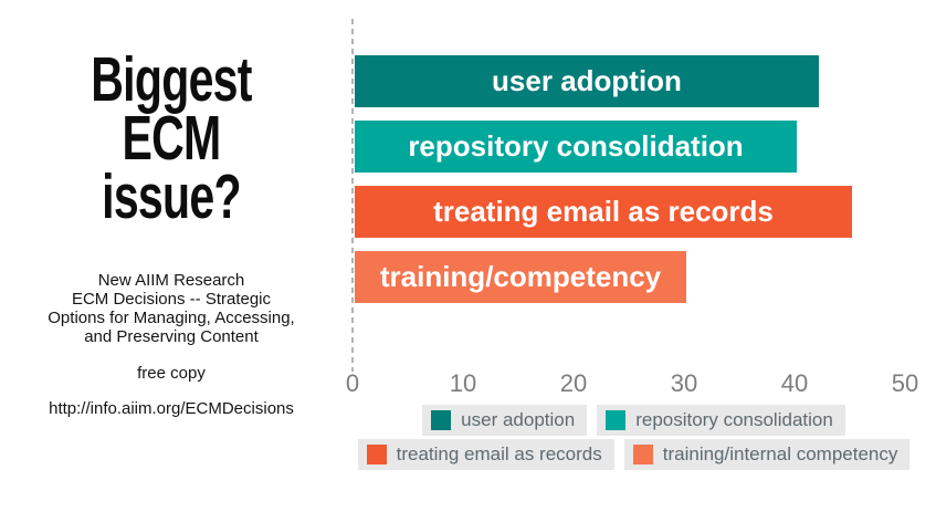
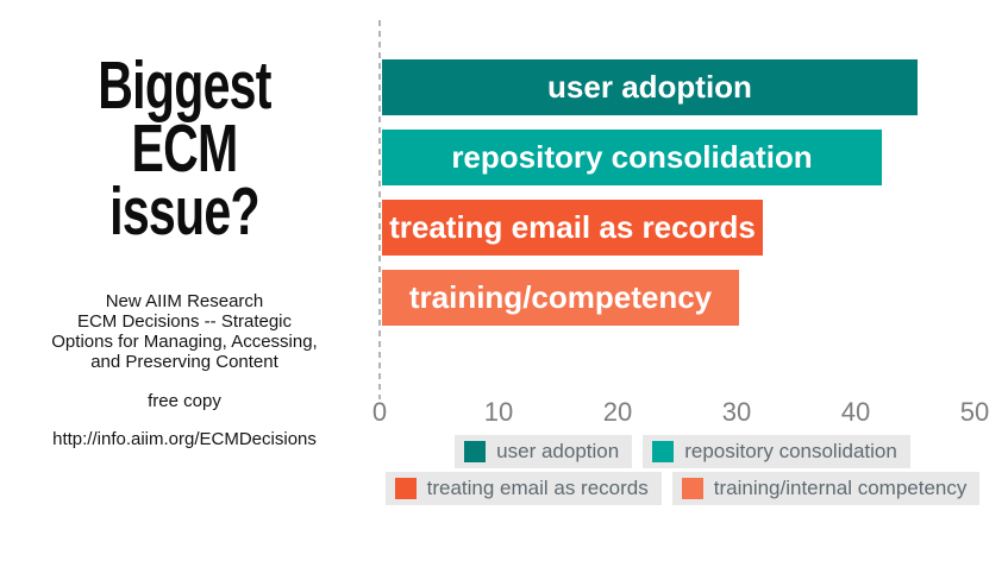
user adoption: 42 -> 45
repository consolidation: 40 -> 42
treating email as records: 45 -> 32
